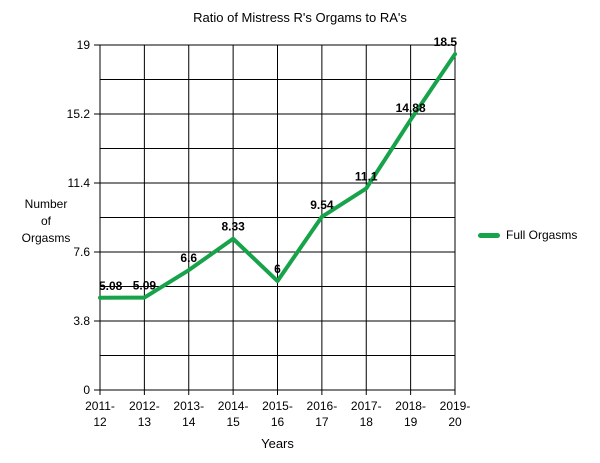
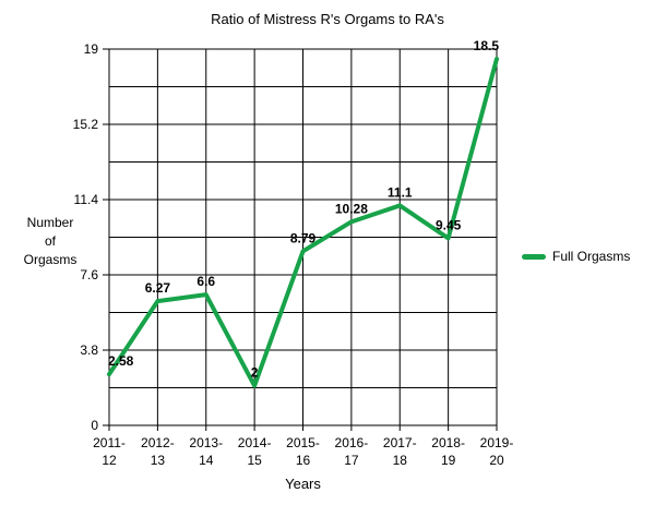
2011-12: 5.08 -> 2.58
2012-13: 5.09 -> 6.27
2014-15: 8.33 -> 2
2015-16: 6 -> 8.79
2016-17: 9.54 -> 10.28
2018-19: 14.88 -> 9.45
